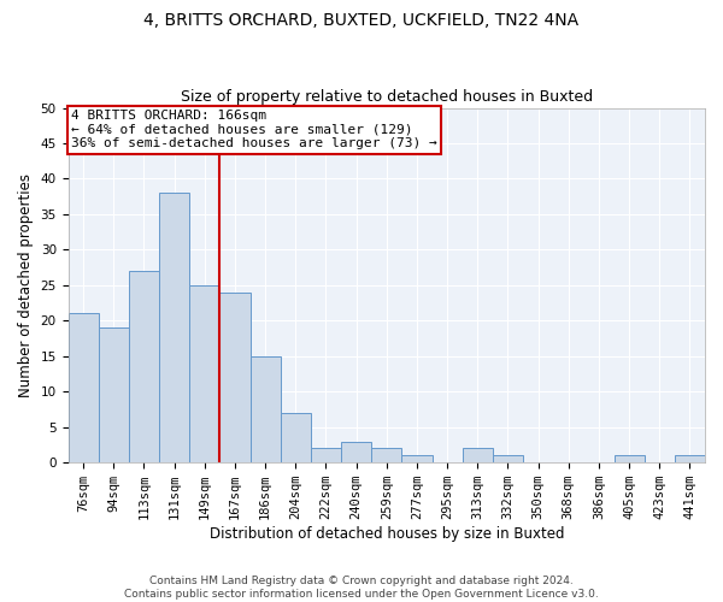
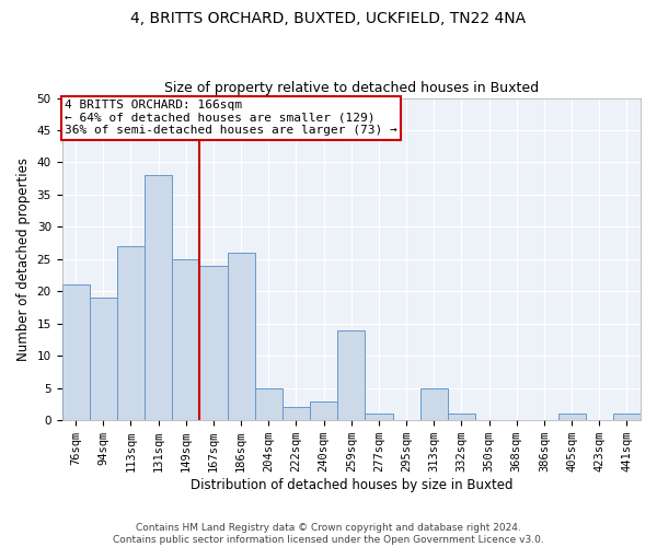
186sqm: 15 -> 26
204sqm: 7 -> 5
259sqm: 2 -> 14
313sqm: 2 -> 5
